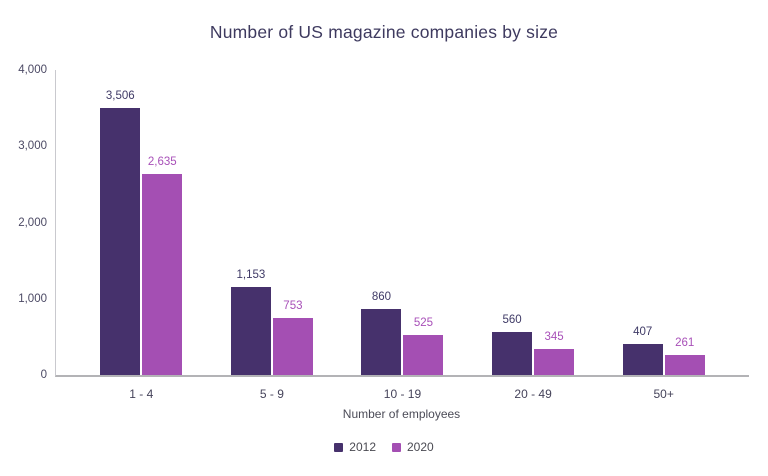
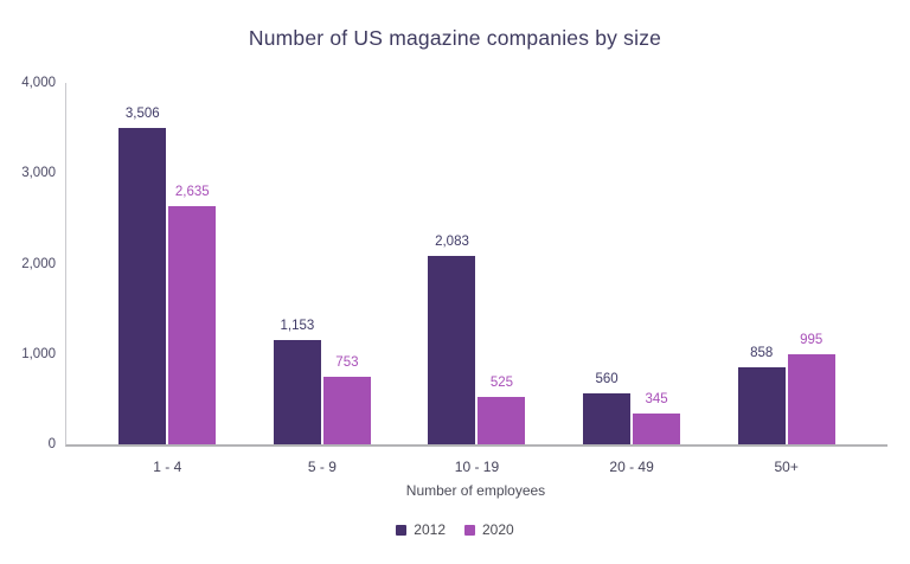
2012/10 - 19: 860 -> 2,083
2012/50+: 407 -> 858
2020/50+: 261 -> 995
